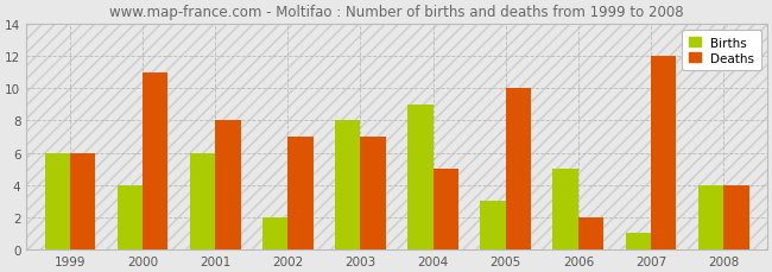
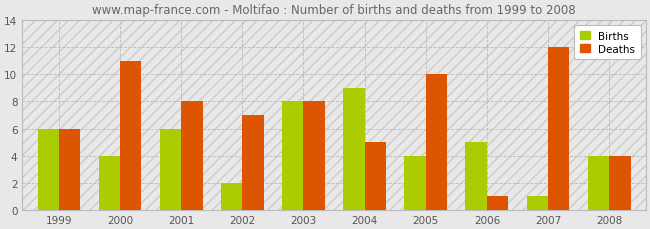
Deaths/2003: 7 -> 8
Births/2005: 3 -> 4
Deaths/2006: 2 -> 1
